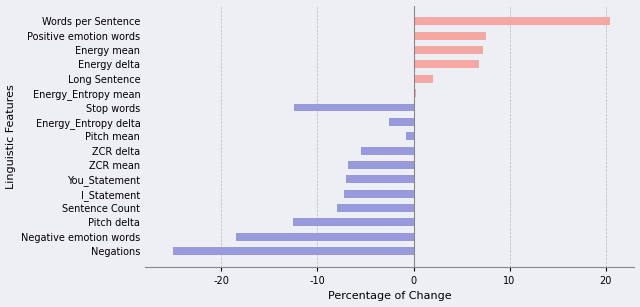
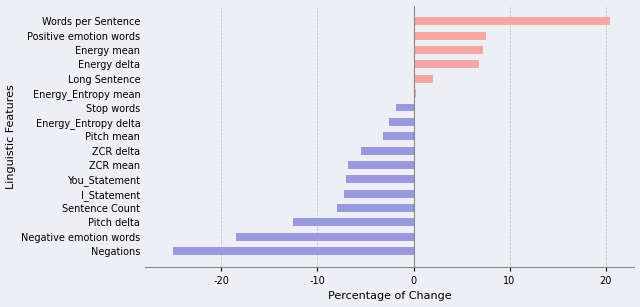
Stop words: -12.4 -> -1.8
Pitch mean: -0.8 -> -3.2
